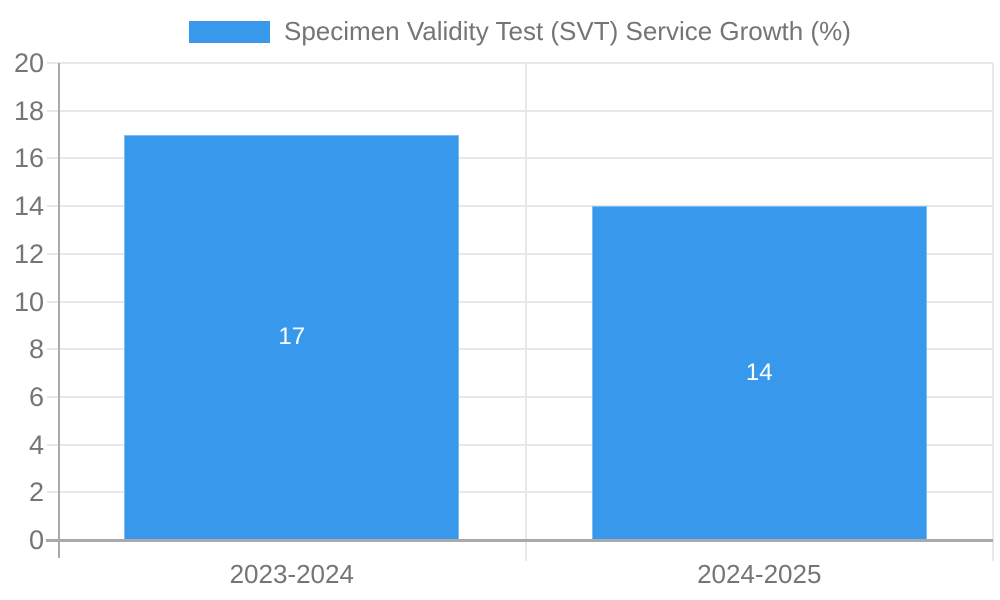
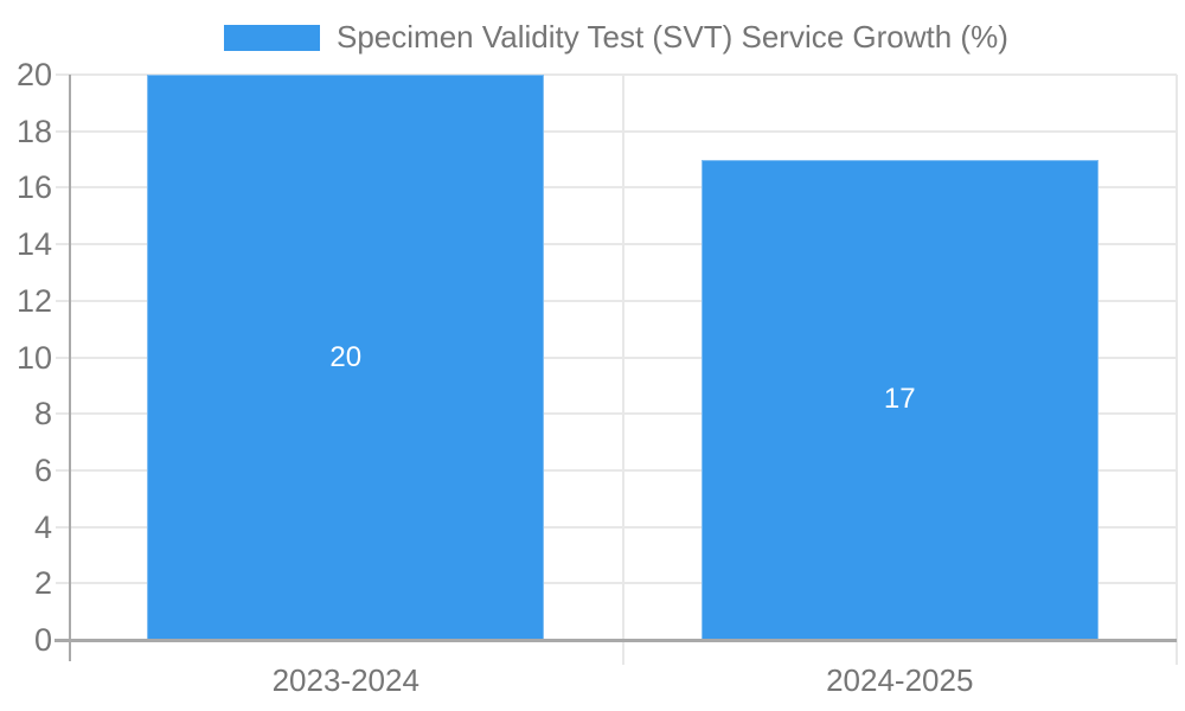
2023-2024: 17 -> 20
2024-2025: 14 -> 17
